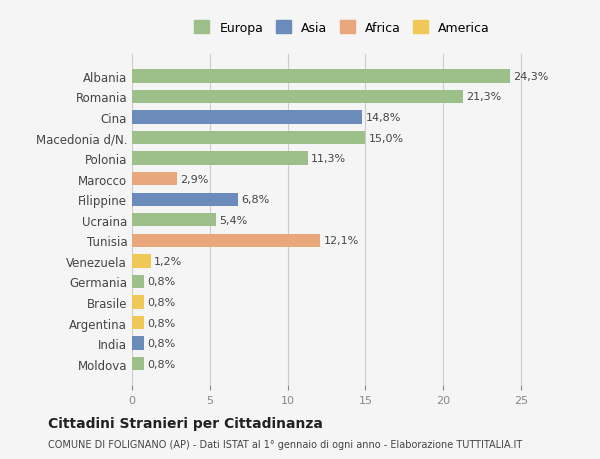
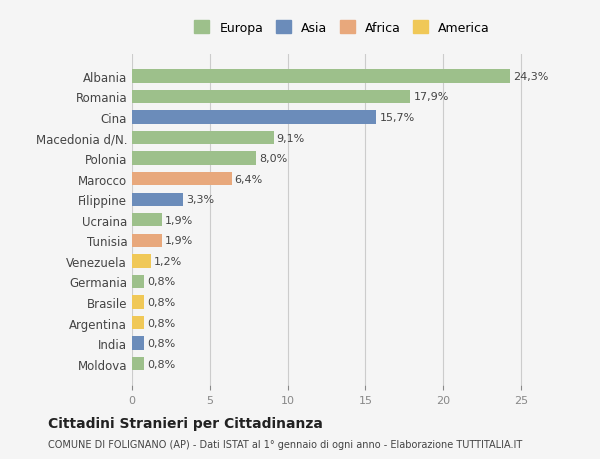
Romania: 21,3% -> 17,9%
Cina: 14,8% -> 15,7%
Macedonia d/N.: 15,0% -> 9,1%
Polonia: 11,3% -> 8,0%
Marocco: 2,9% -> 6,4%
Filippine: 6,8% -> 3,3%
Ucraina: 5,4% -> 1,9%
Tunisia: 12,1% -> 1,9%
